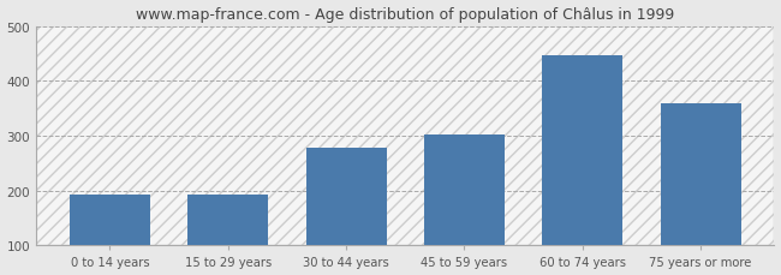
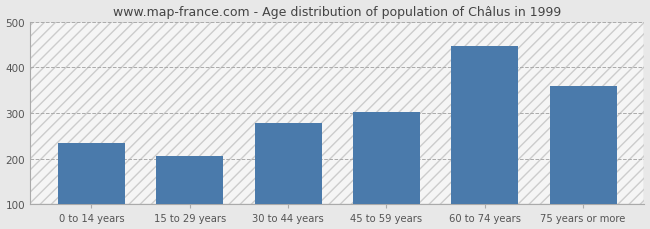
0 to 14 years: 193 -> 235
15 to 29 years: 192 -> 205
